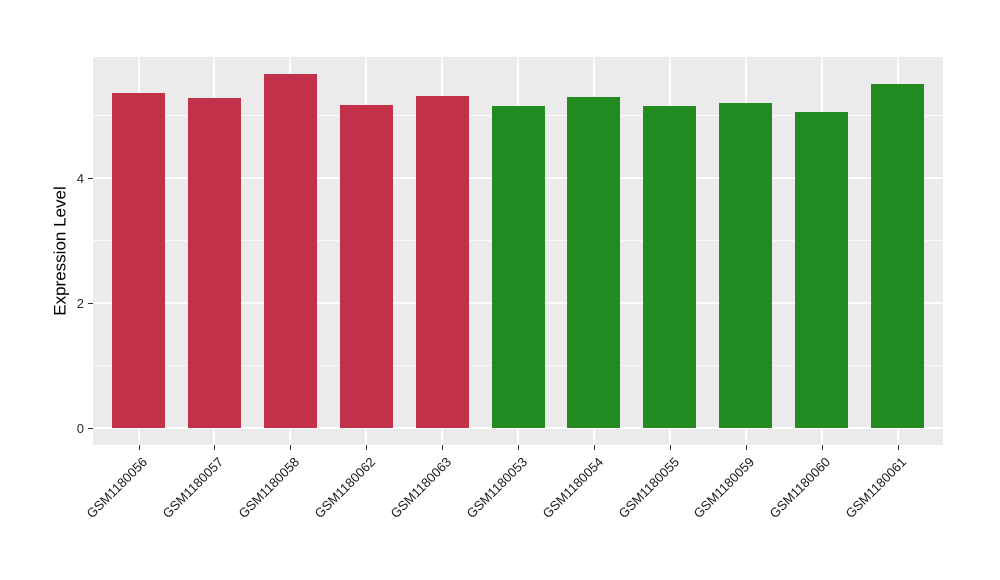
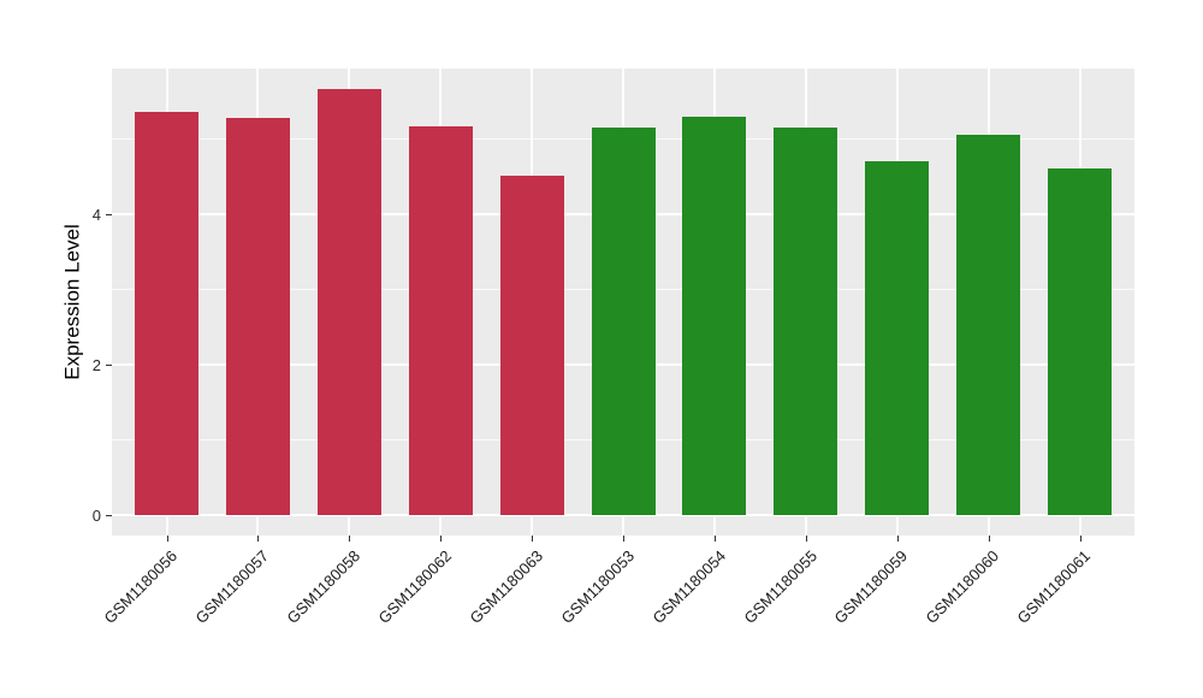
GSM1180063: 5.3 -> 4.5
GSM1180059: 5.2 -> 4.7
GSM1180061: 5.5 -> 4.6
